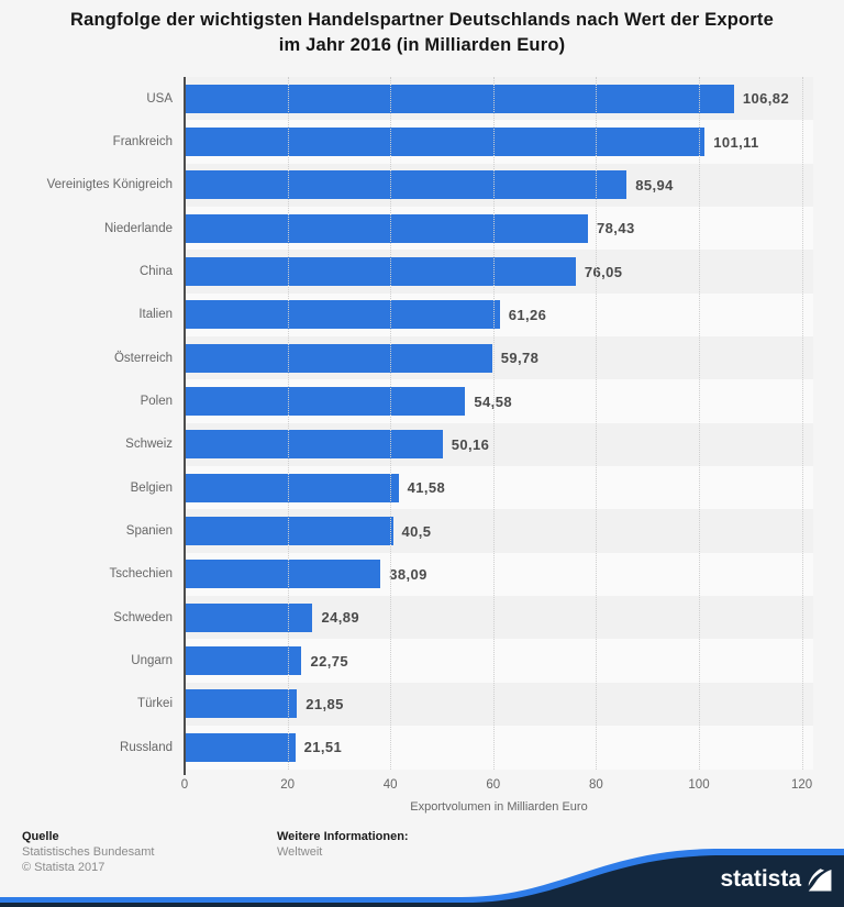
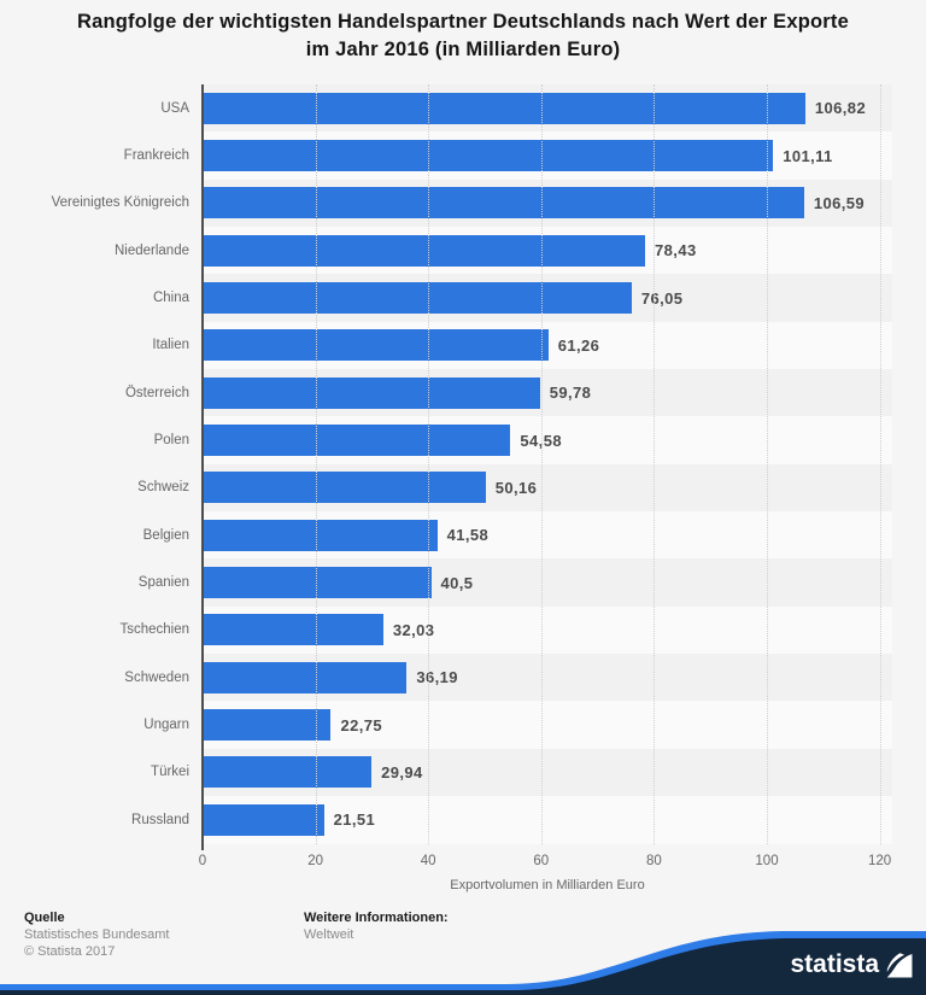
Vereinigtes Königreich: 85,94 -> 106,59
Tschechien: 38,09 -> 32,03
Schweden: 24,89 -> 36,19
Türkei: 21,85 -> 29,94
